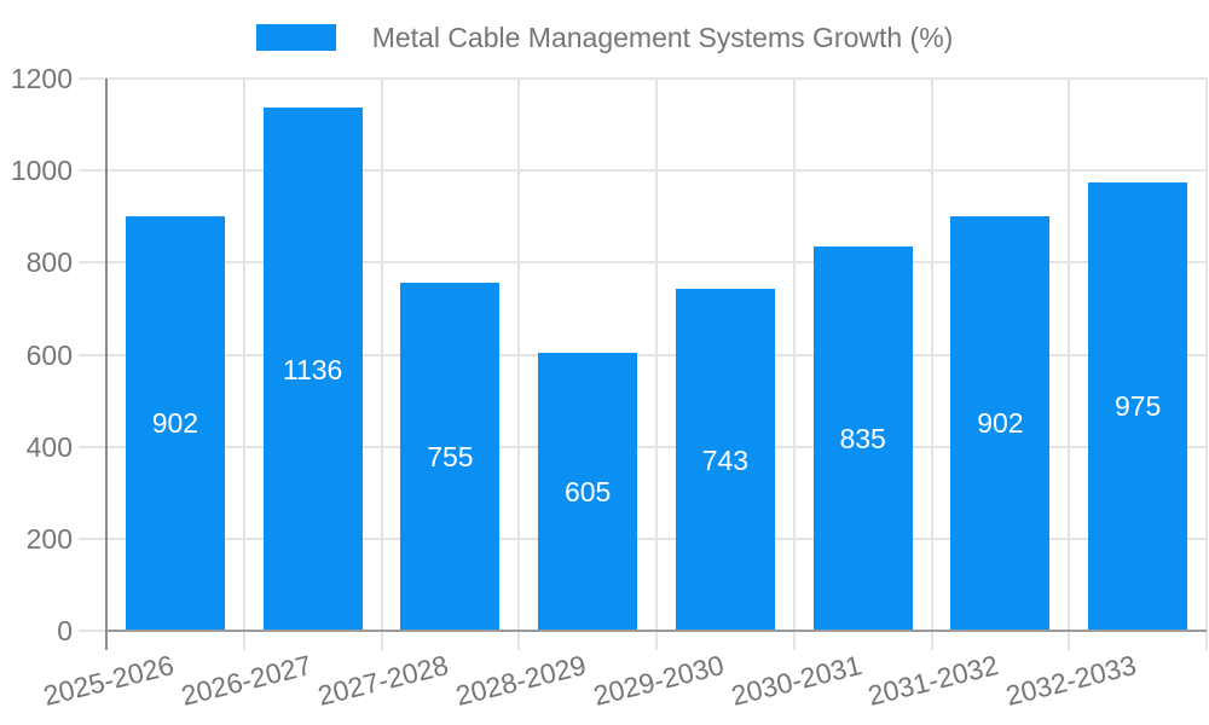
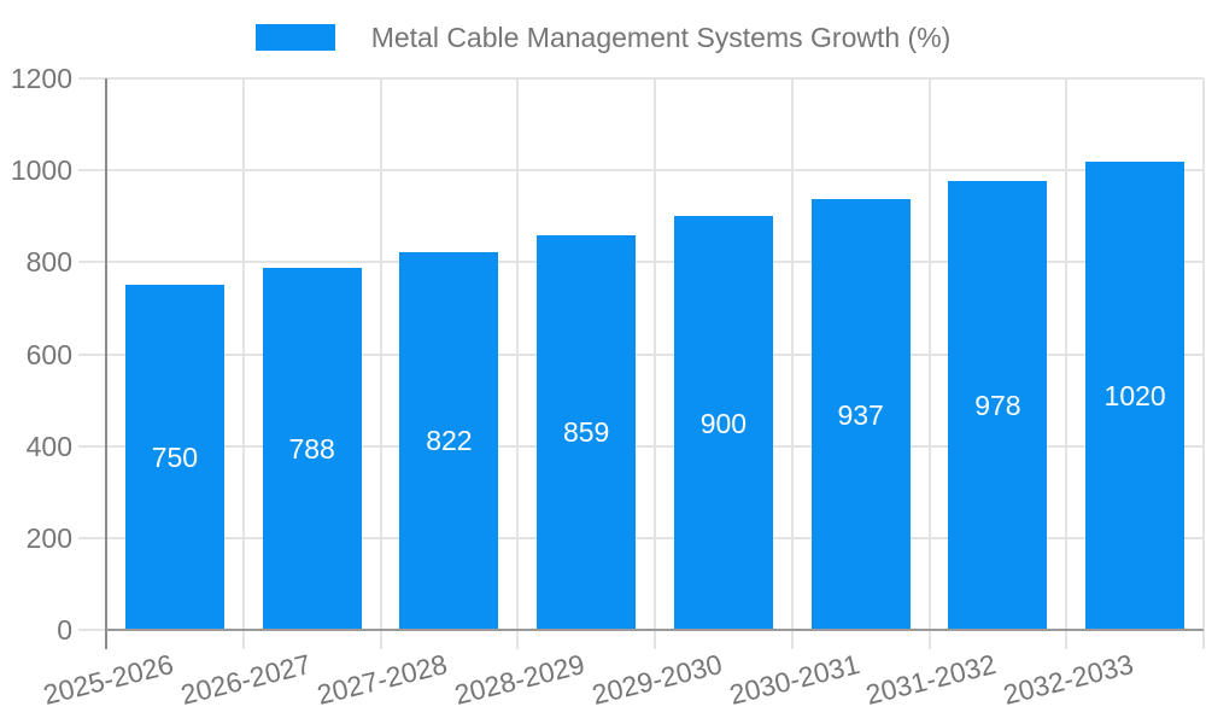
2025-2026: 902 -> 750
2026-2027: 1136 -> 788
2027-2028: 755 -> 822
2028-2029: 605 -> 859
2029-2030: 743 -> 900
2030-2031: 835 -> 937
2031-2032: 902 -> 978
2032-2033: 975 -> 1020
